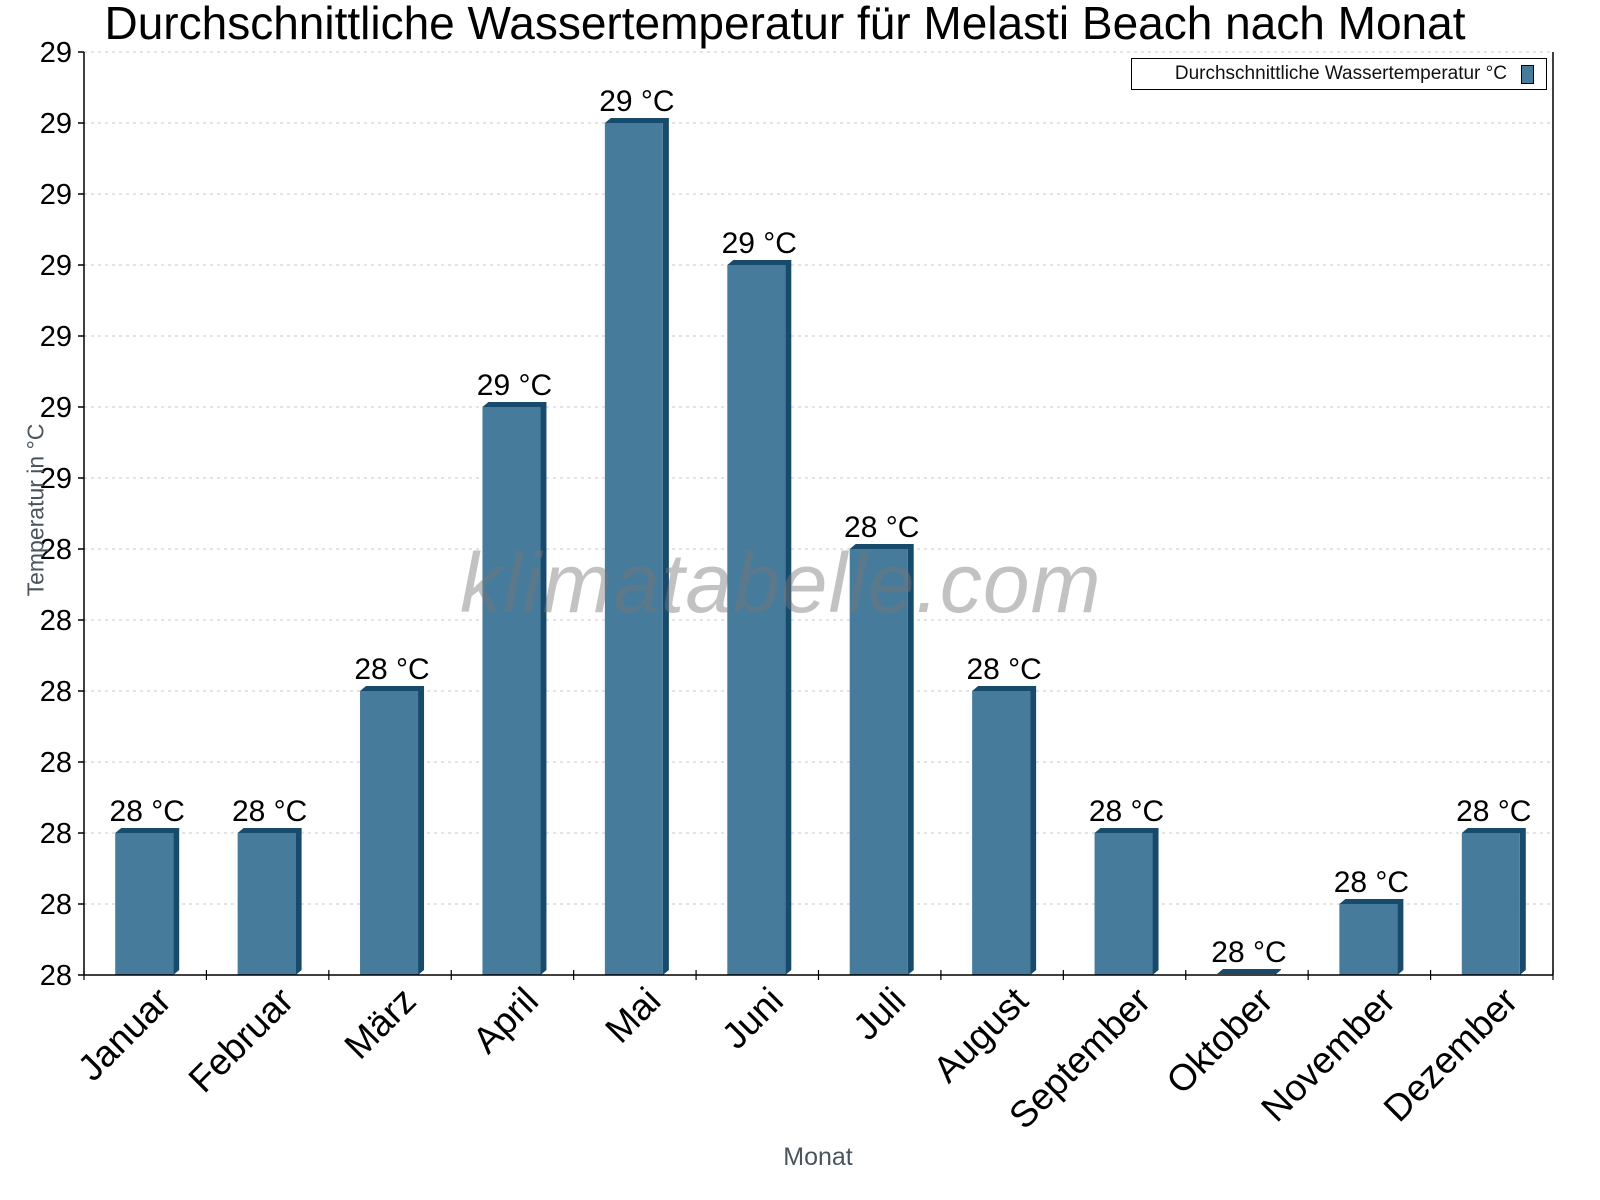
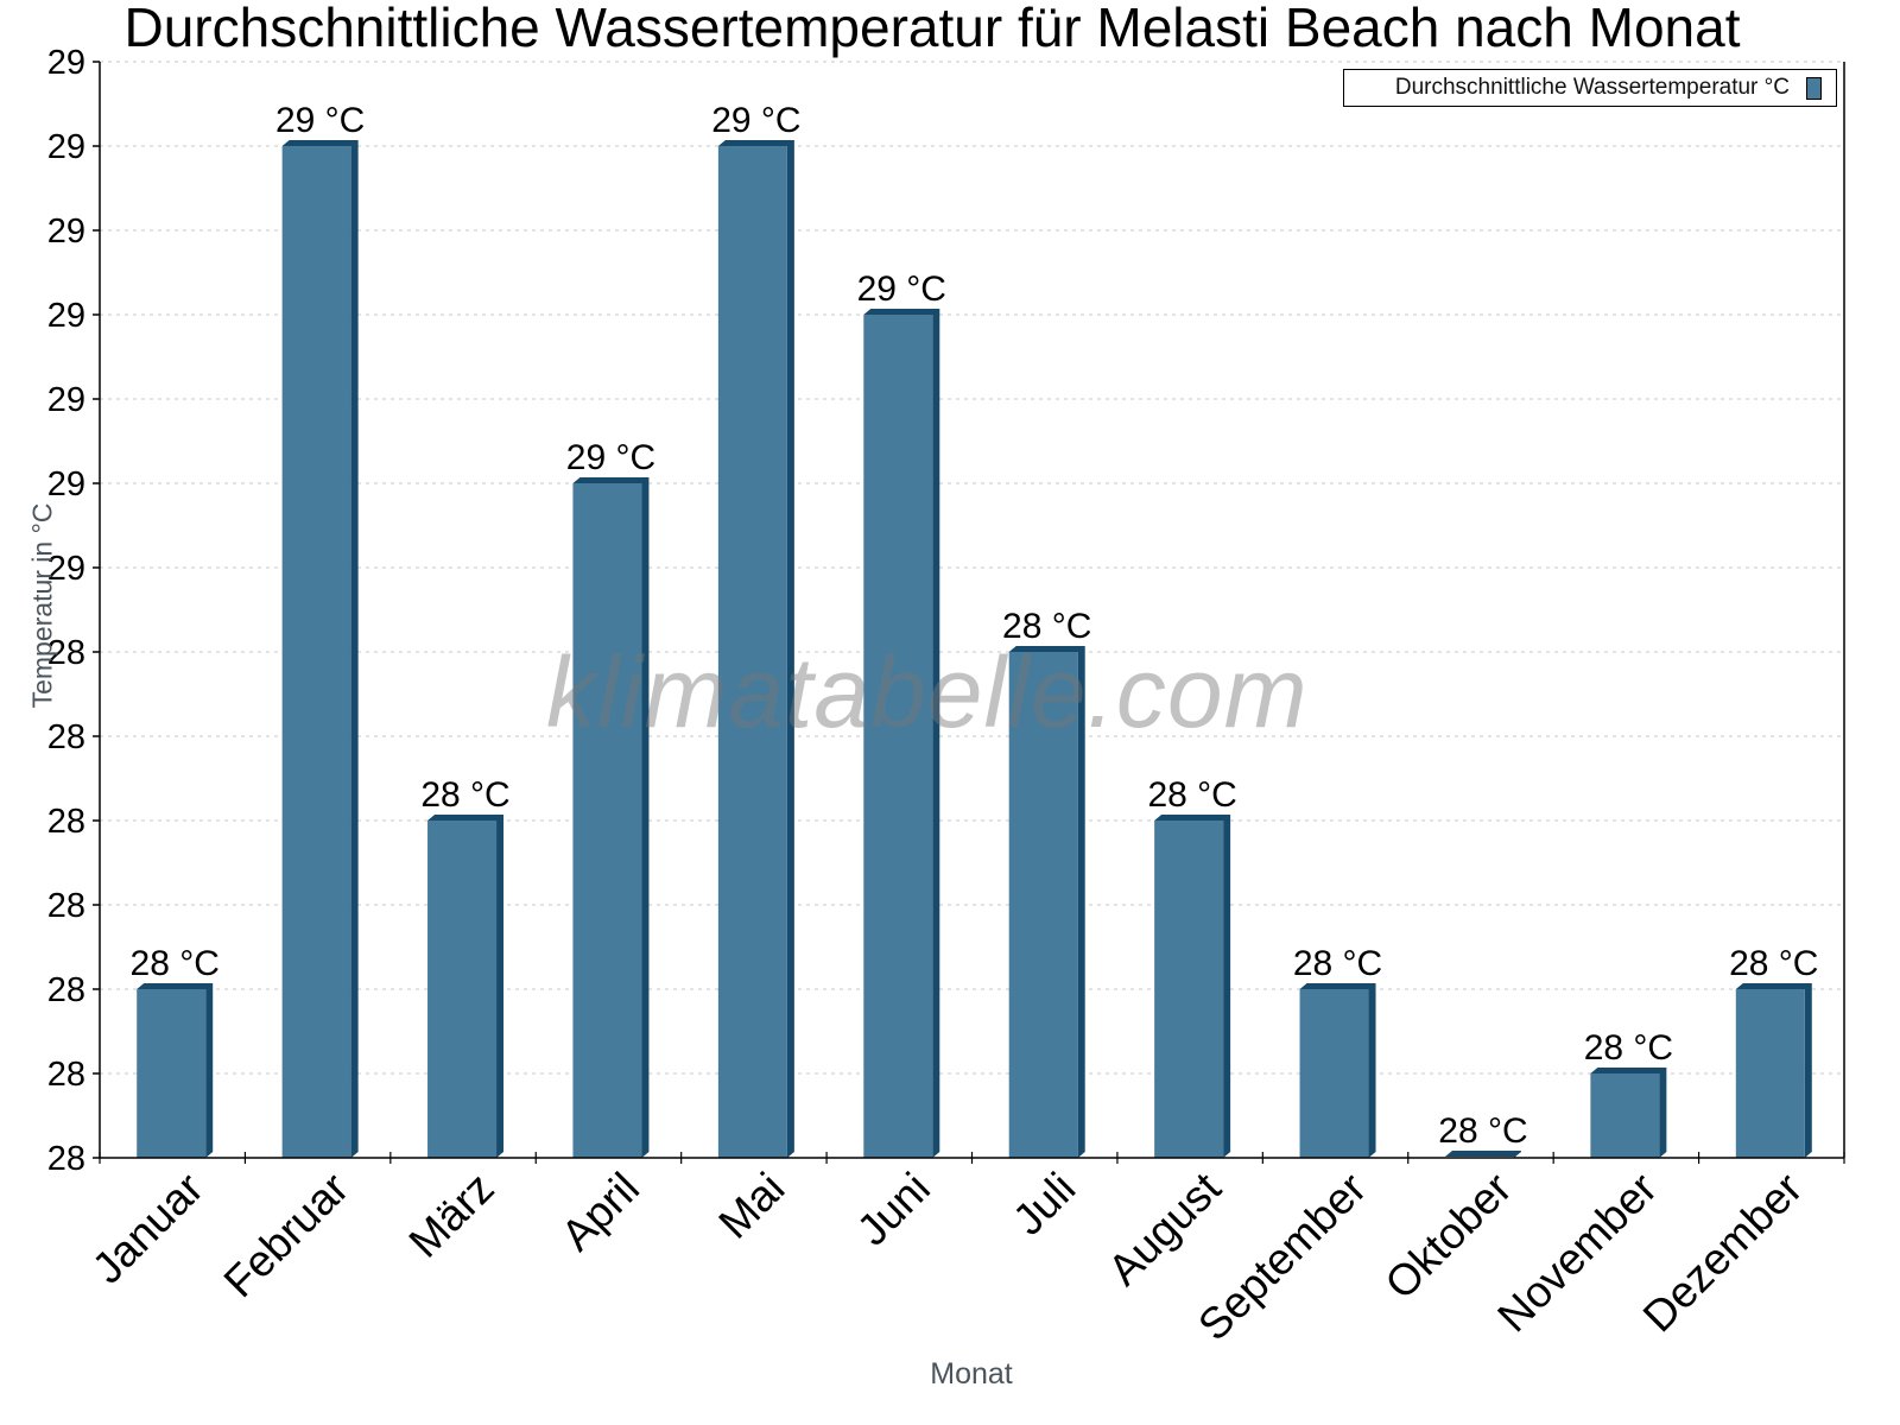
Februar: 28 -> 29
